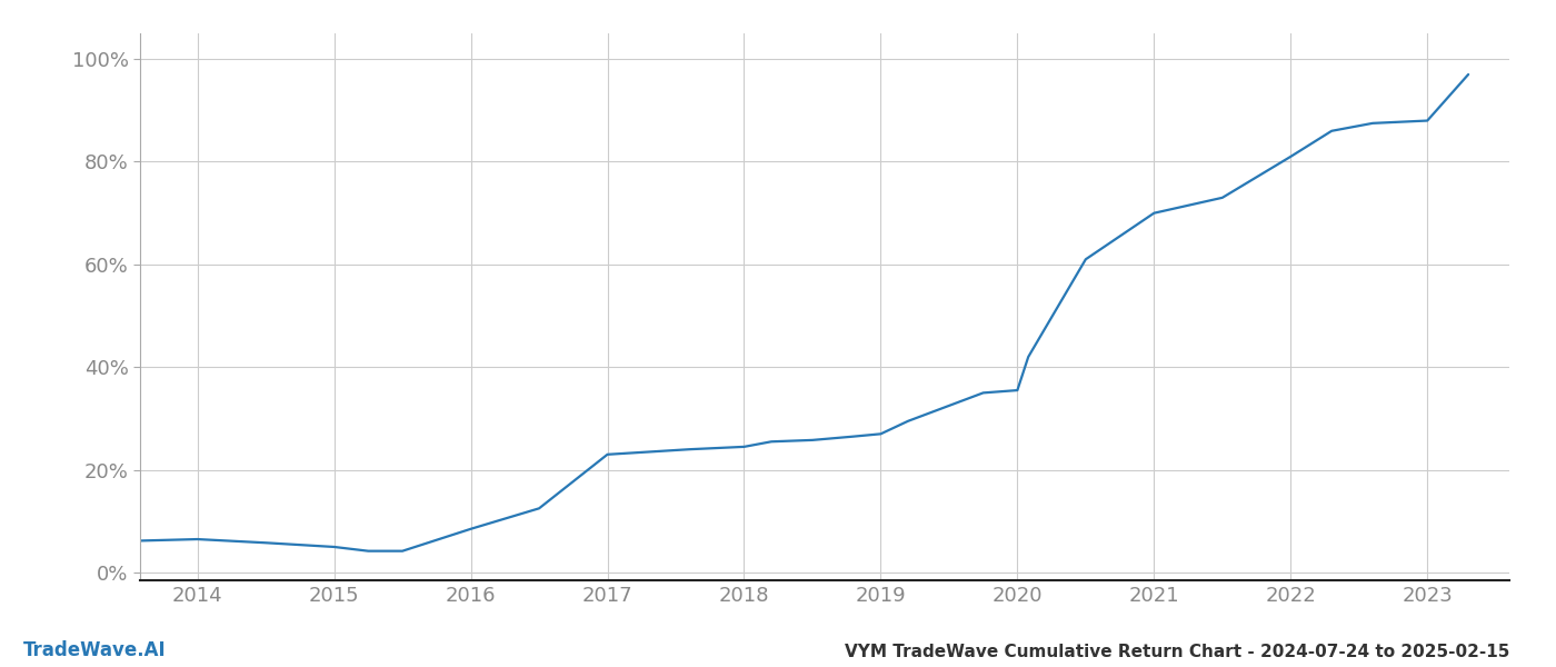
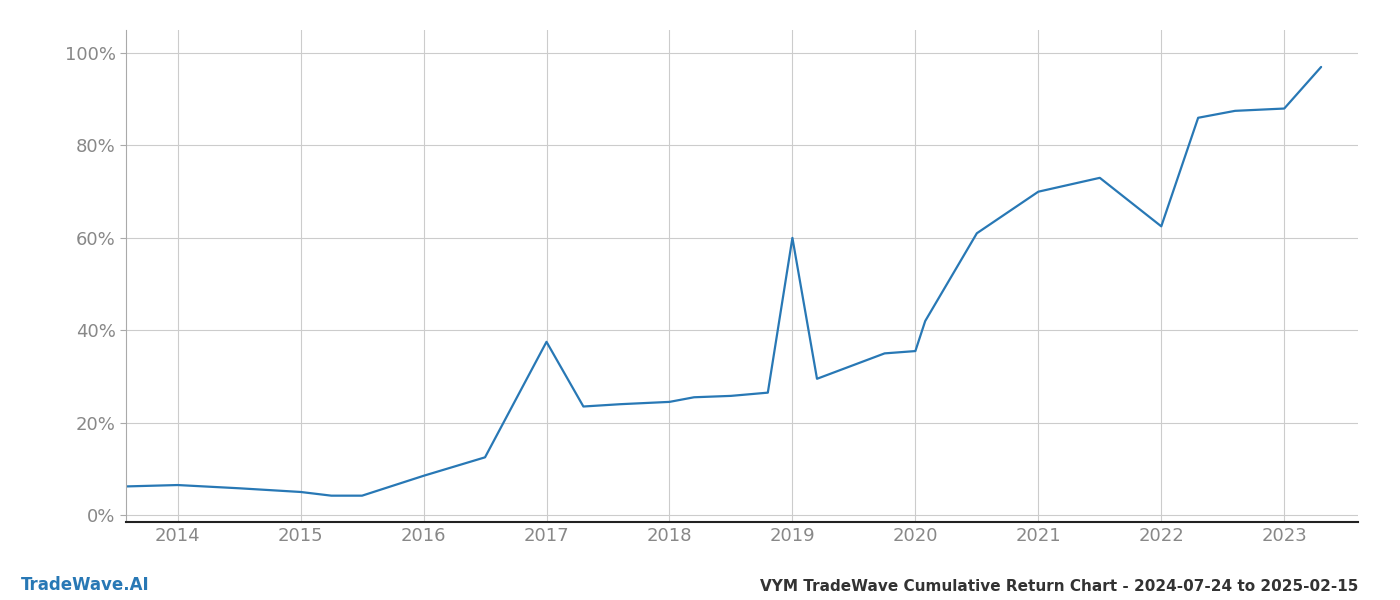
2017: 23.0% -> 37.5%
2019: 27.0% -> 60.0%
2022: 81.0% -> 62.5%
